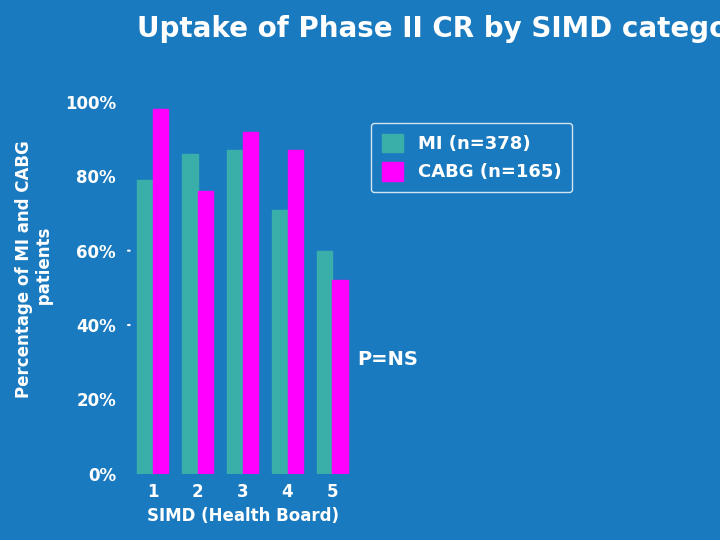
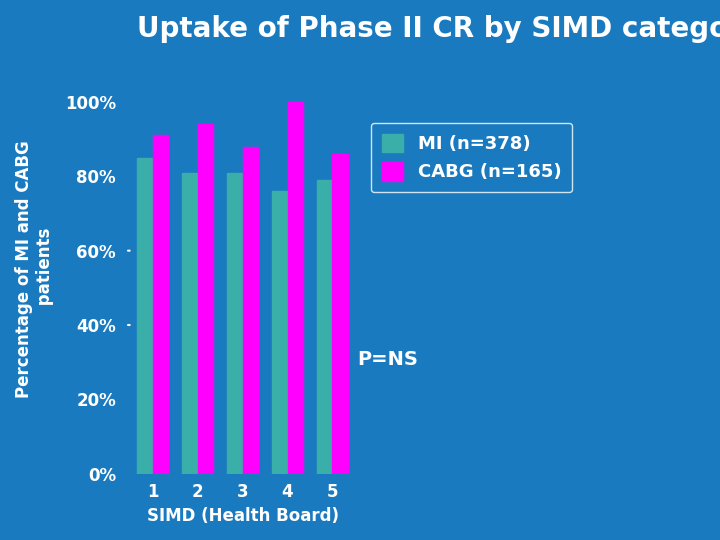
MI (n=378)/1: 79% -> 85%
CABG (n=165)/1: 98% -> 91%
MI (n=378)/2: 86% -> 81%
CABG (n=165)/2: 76% -> 94%
MI (n=378)/3: 87% -> 81%
CABG (n=165)/3: 92% -> 88%
MI (n=378)/4: 71% -> 76%
CABG (n=165)/4: 87% -> 100%
MI (n=378)/5: 60% -> 79%
CABG (n=165)/5: 52% -> 86%
